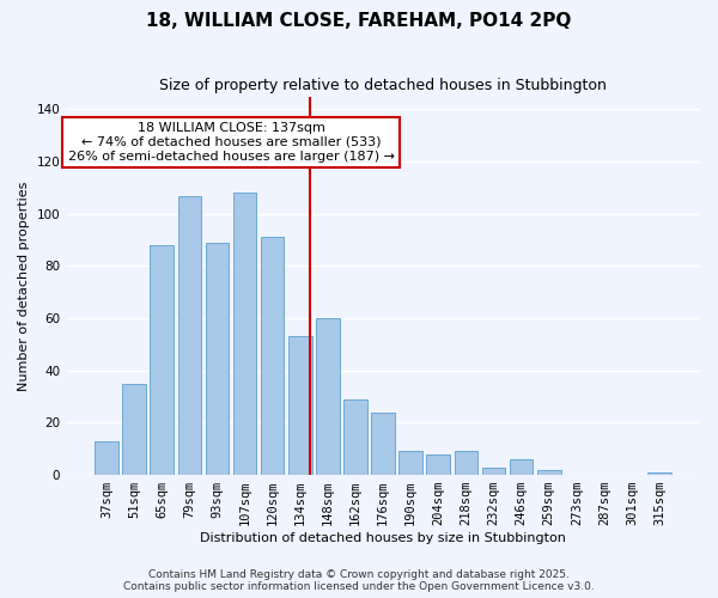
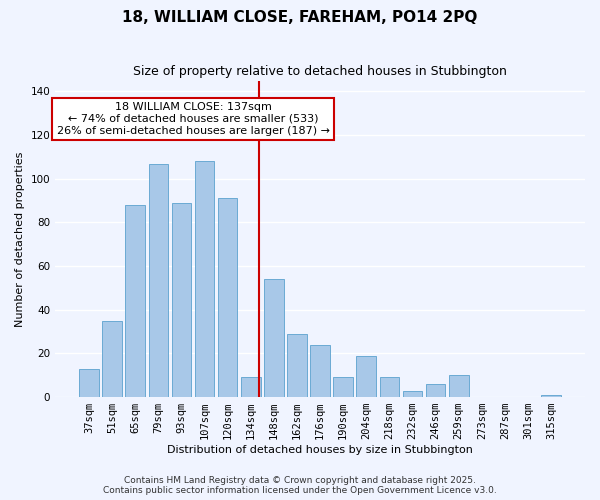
134sqm: 53 -> 9
148sqm: 60 -> 54
204sqm: 8 -> 19
259sqm: 2 -> 10
